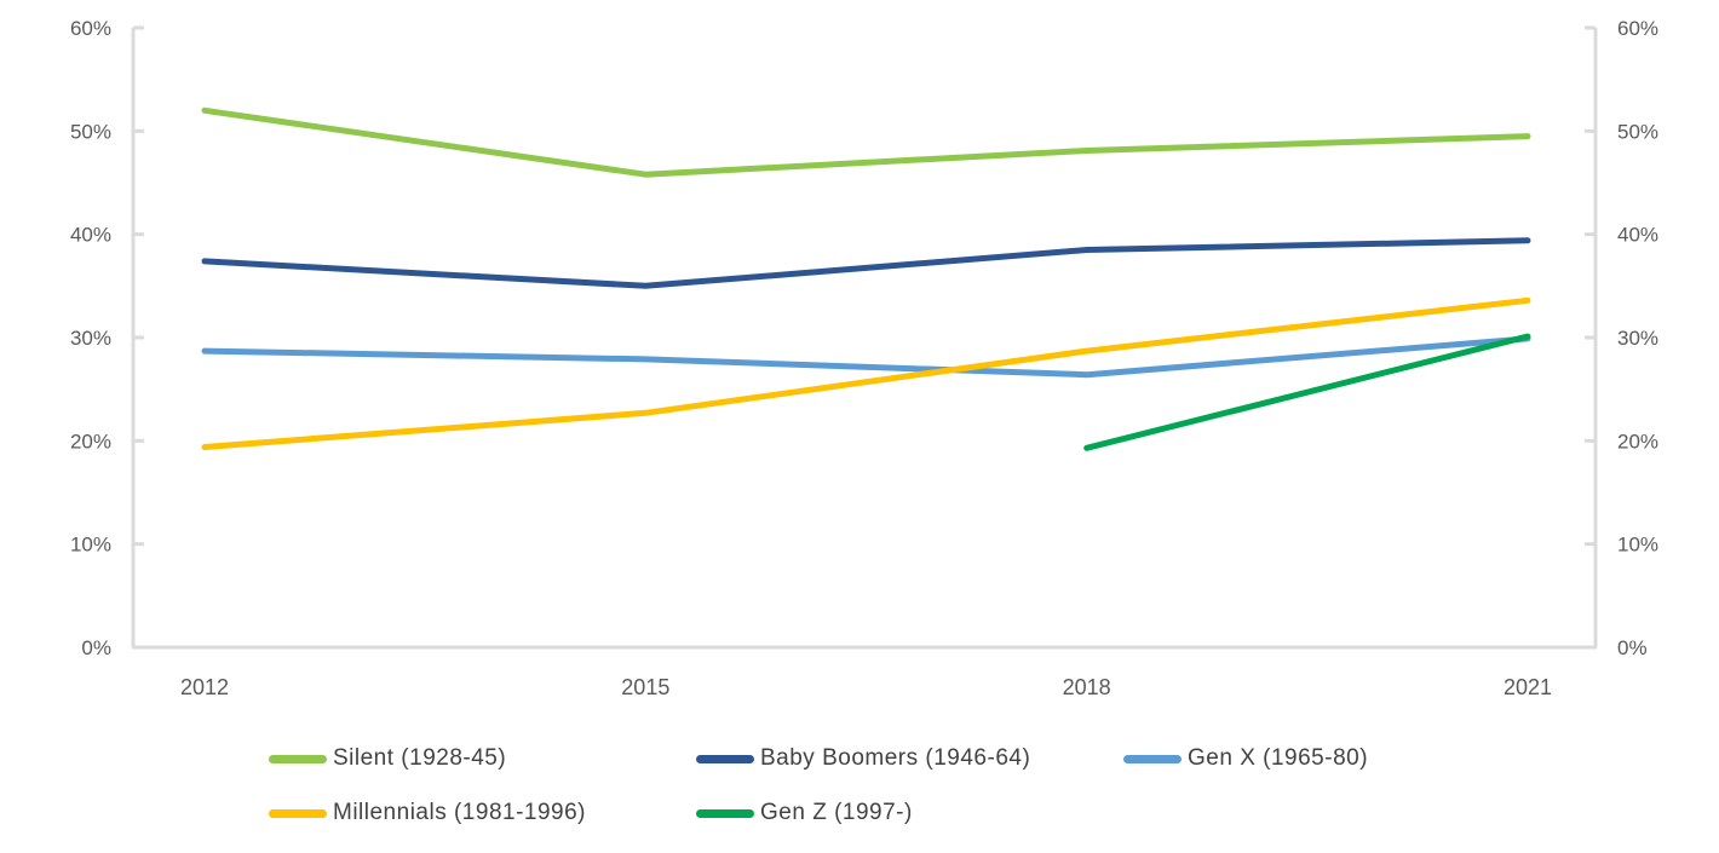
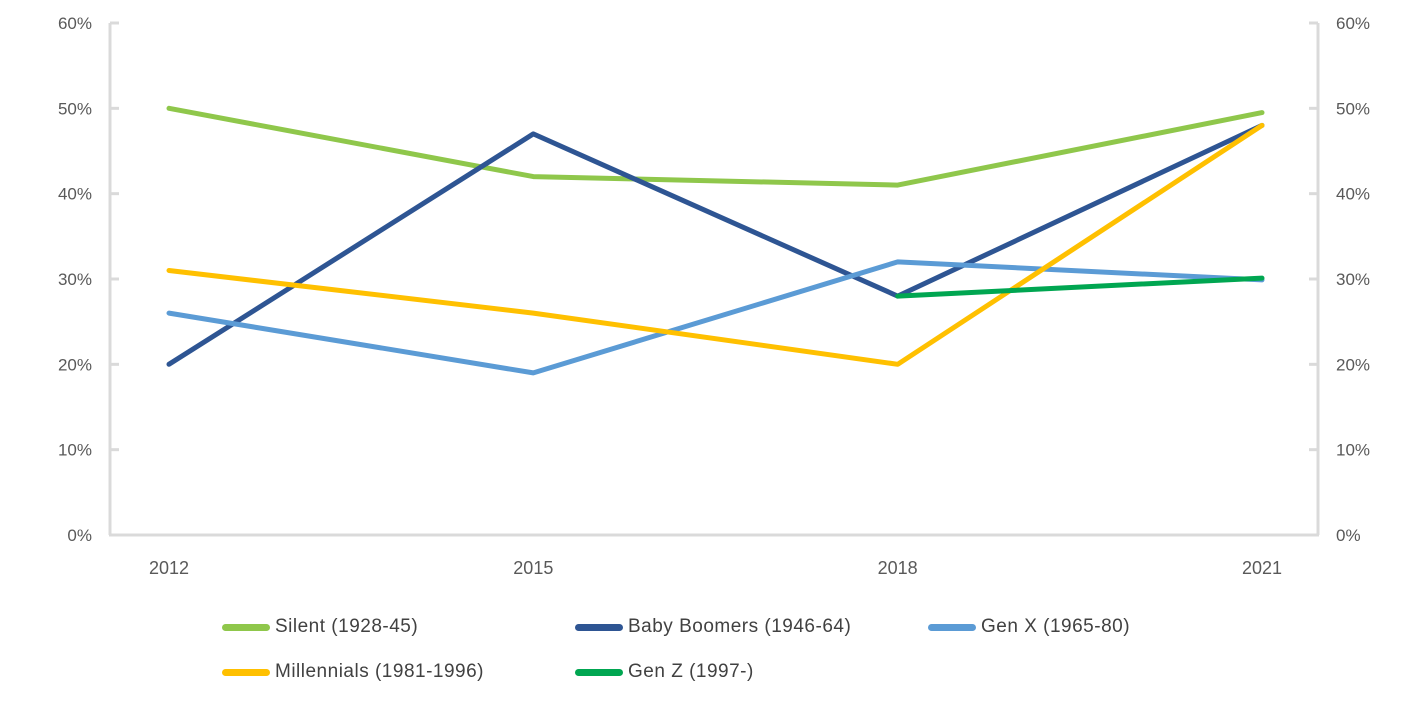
Silent (1928-45)/2012: 52% -> 50%
Baby Boomers (1946-64)/2012: 37% -> 20%
Gen X (1965-80)/2012: 29% -> 26%
Millennials (1981-1996)/2012: 19% -> 31%
Silent (1928-45)/2015: 46% -> 42%
Baby Boomers (1946-64)/2015: 35% -> 47%
Gen X (1965-80)/2015: 28% -> 19%
Millennials (1981-1996)/2015: 23% -> 26%
Silent (1928-45)/2018: 48% -> 41%
Baby Boomers (1946-64)/2018: 38% -> 28%
Gen X (1965-80)/2018: 26% -> 32%
Millennials (1981-1996)/2018: 29% -> 20%
Gen Z (1997-)/2018: 19% -> 28%
Baby Boomers (1946-64)/2021: 39% -> 48%
Millennials (1981-1996)/2021: 34% -> 48%
